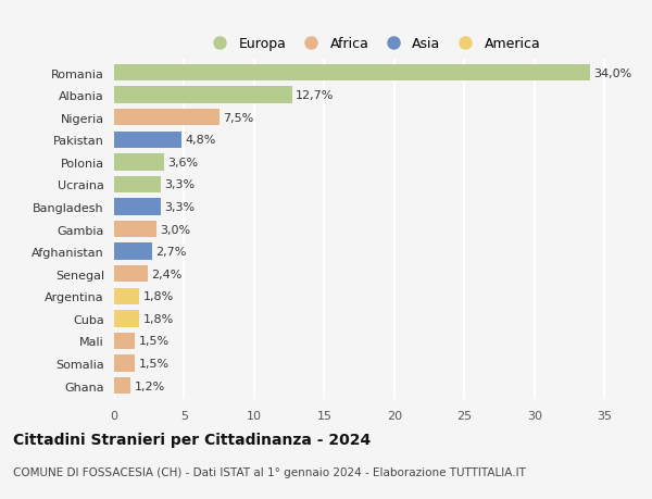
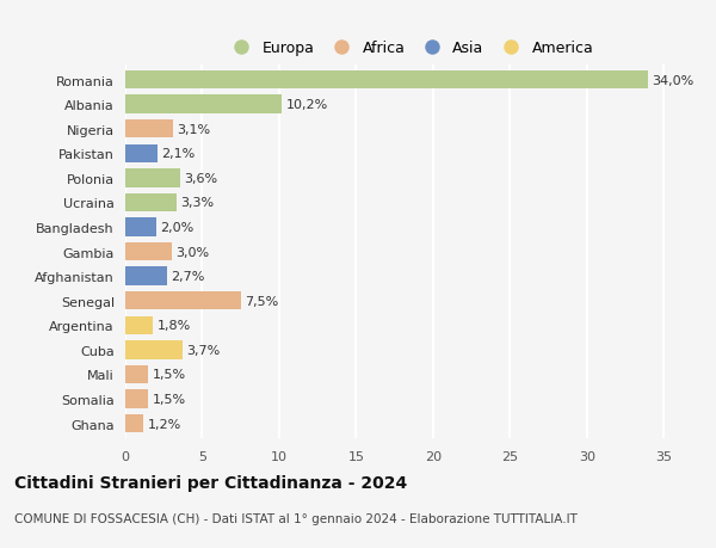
Albania: 12,7% -> 10,2%
Nigeria: 7,5% -> 3,1%
Pakistan: 4,8% -> 2,1%
Bangladesh: 3,3% -> 2,0%
Senegal: 2,4% -> 7,5%
Cuba: 1,8% -> 3,7%
